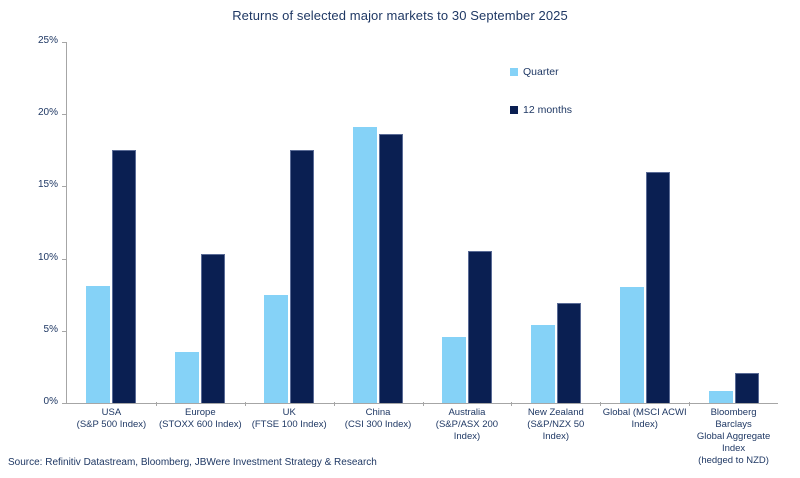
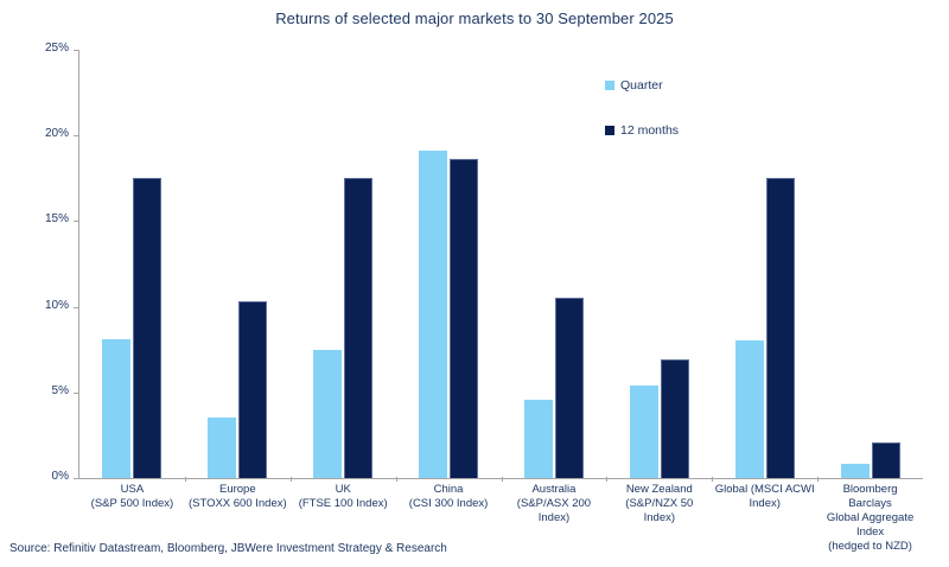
12 months/Global (MSCI ACWI Index): 16.0% -> 17.5%
